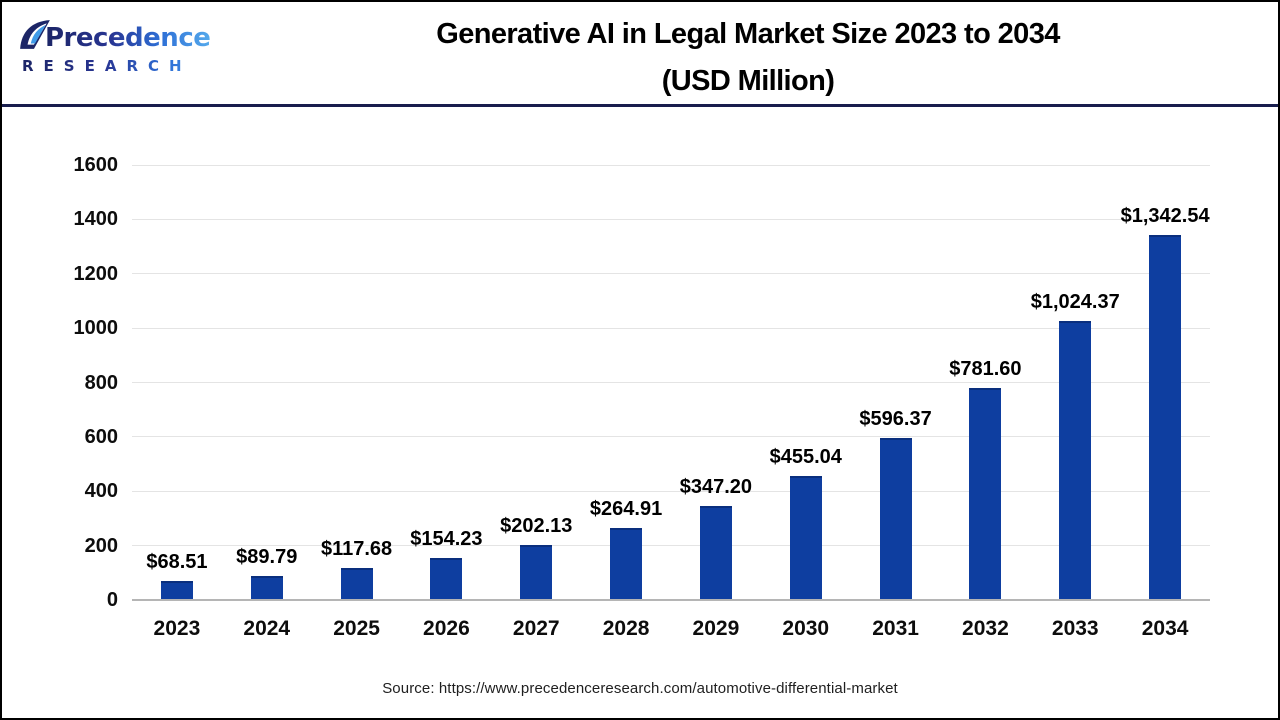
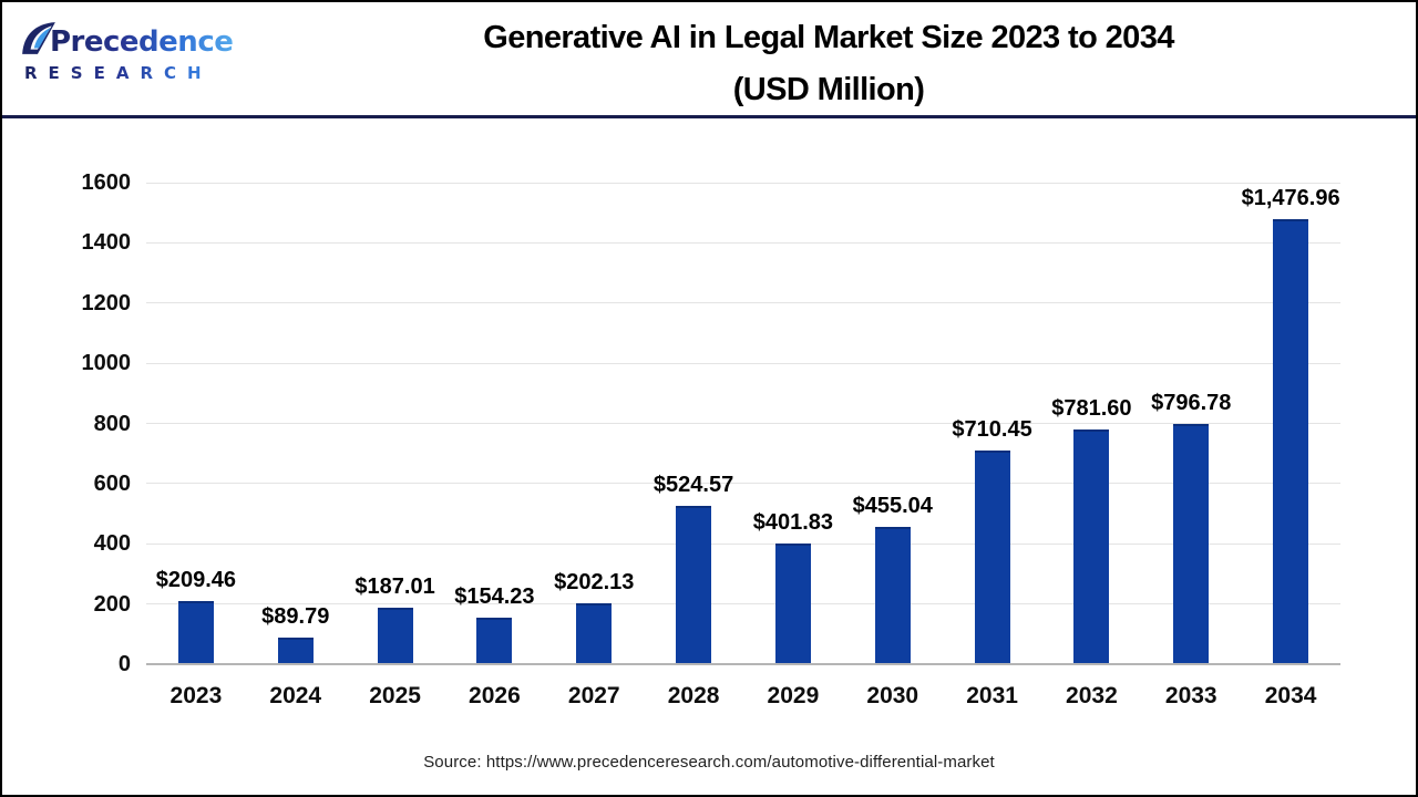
2023: $68.51 -> $209.46
2025: $117.68 -> $187.01
2028: $264.91 -> $524.57
2029: $347.20 -> $401.83
2031: $596.37 -> $710.45
2033: $1,024.37 -> $796.78
2034: $1,342.54 -> $1,476.96
